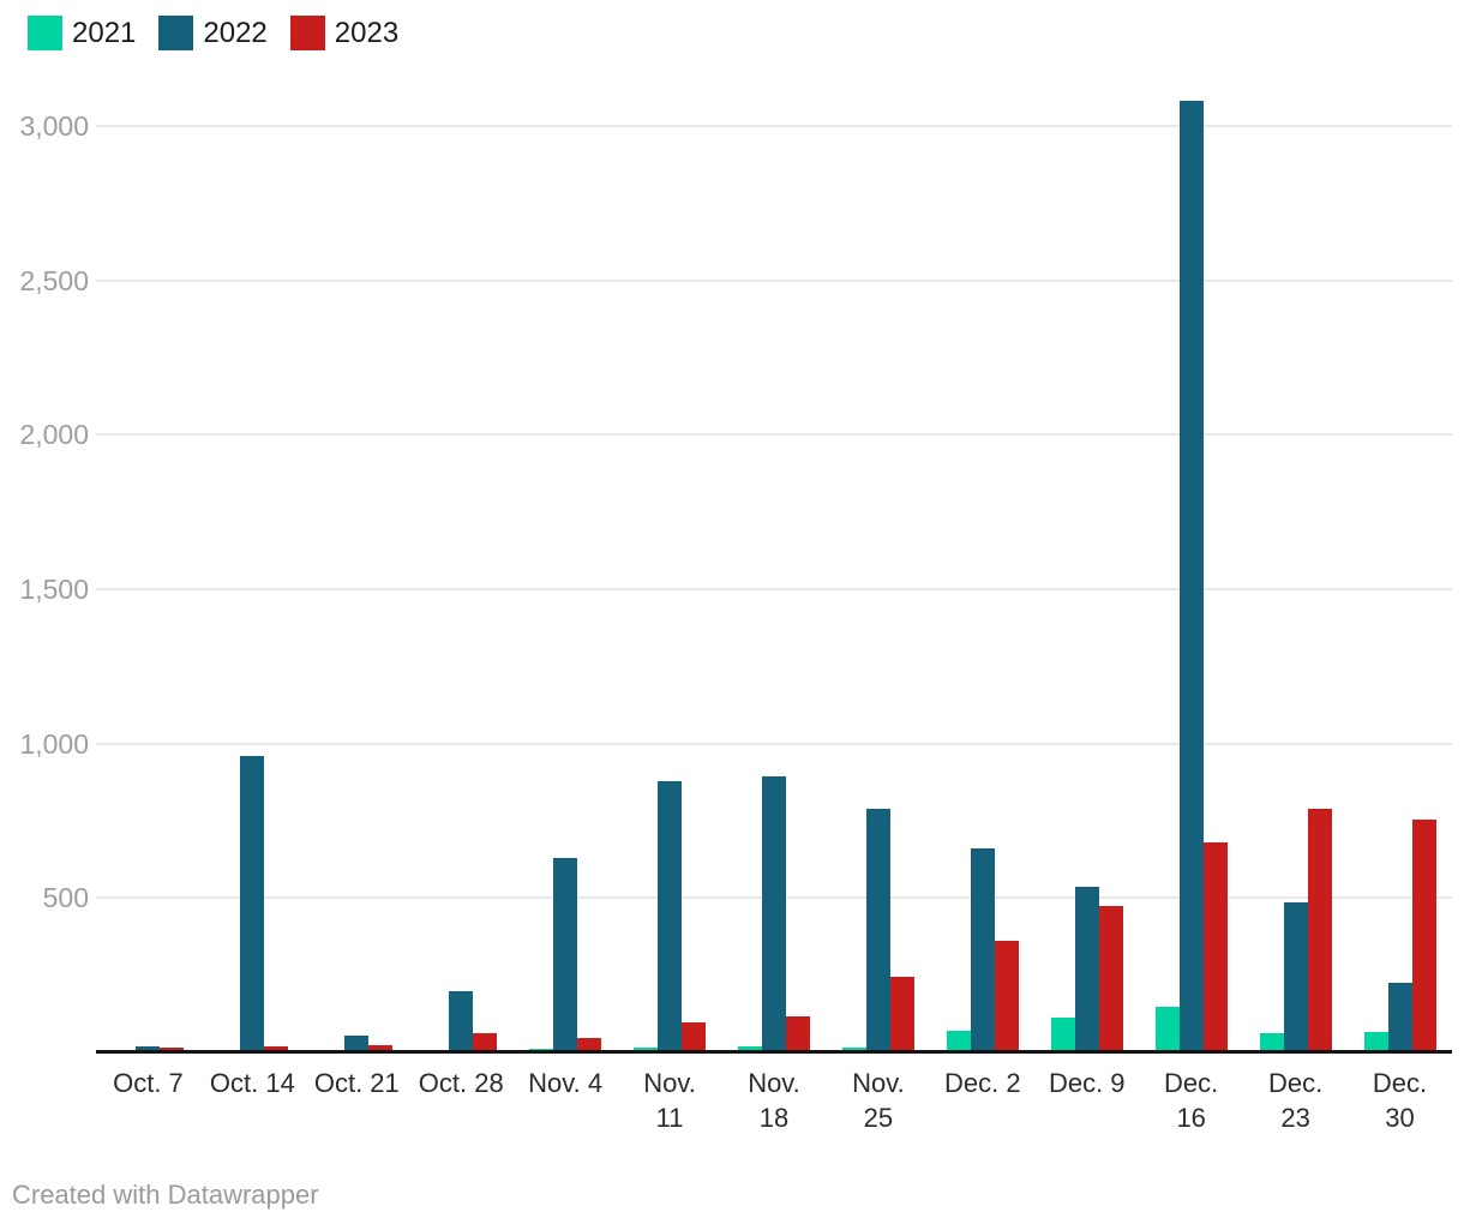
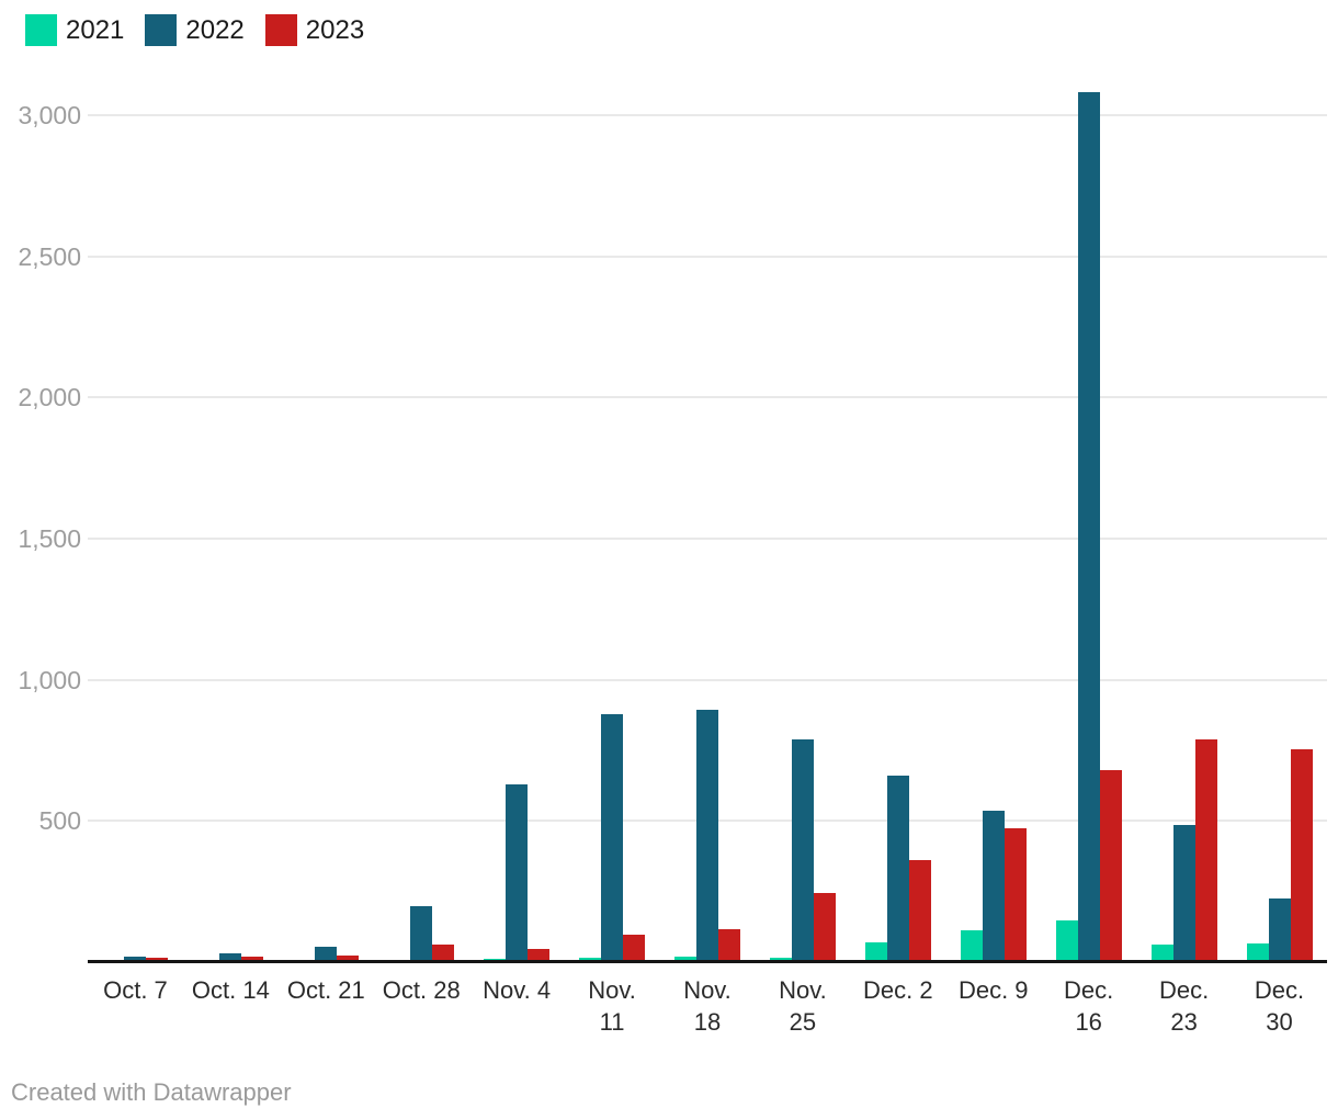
2022/Oct. 14: 960 -> 30
